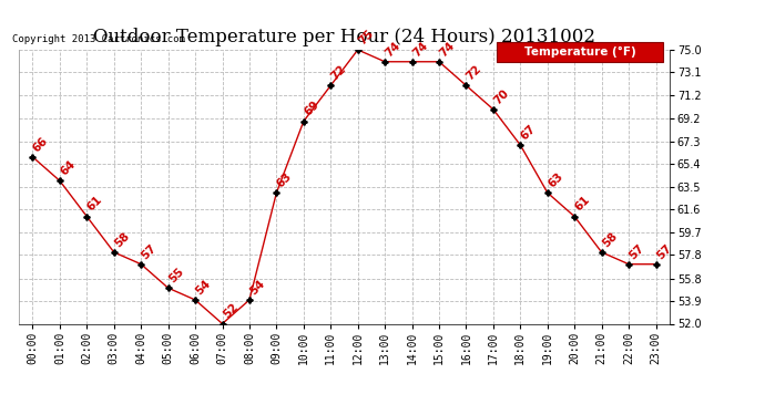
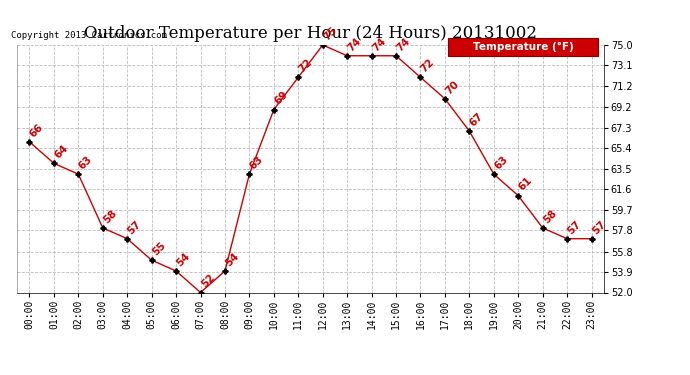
02:00: 61 -> 63
